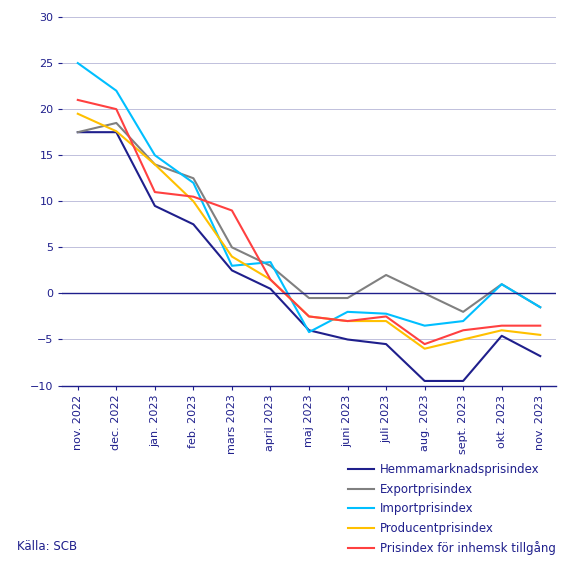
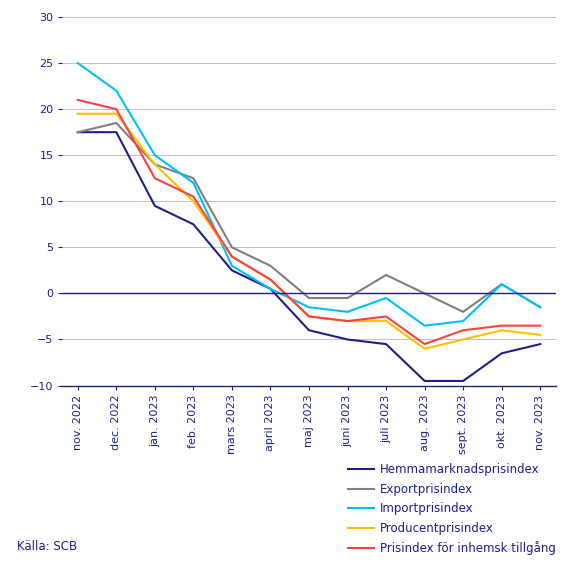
Producentprisindex/dec. 2022: 17.6 -> 19.5
Prisindex för inhemsk tillgång/jan. 2023: 11.0 -> 12.5
Prisindex för inhemsk tillgång/mars 2023: 9.0 -> 4.0
Importprisindex/april 2023: 3.4 -> 0.5
Importprisindex/maj 2023: -4.2 -> -1.5
Importprisindex/juli 2023: -2.2 -> -0.5
Hemmamarknadsprisindex/okt. 2023: -4.6 -> -6.5
Hemmamarknadsprisindex/nov. 2023: -6.8 -> -5.5
